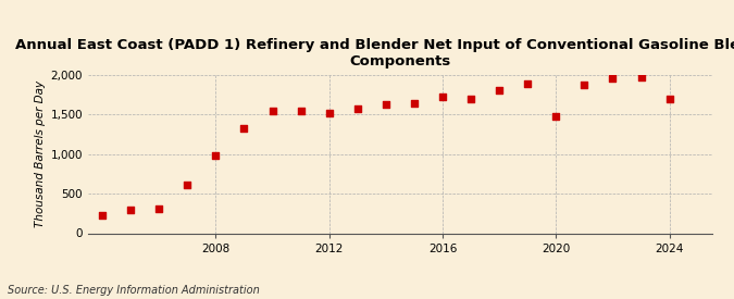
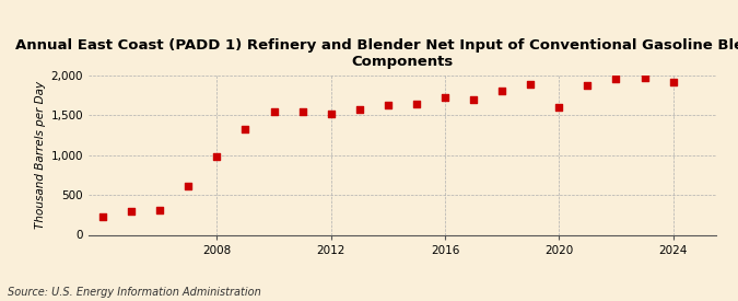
2020: 1,480 -> 1,600
2024: 1,700 -> 1,920
